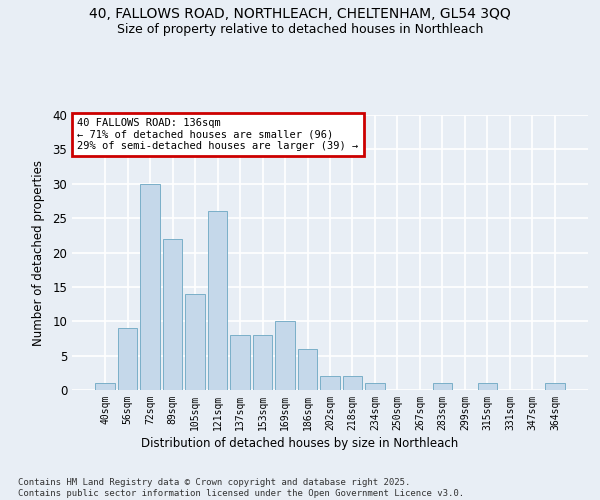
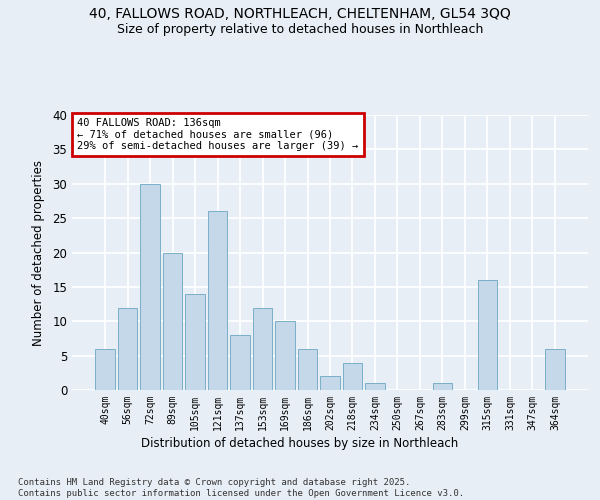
40sqm: 1 -> 6
56sqm: 9 -> 12
89sqm: 22 -> 20
153sqm: 8 -> 12
218sqm: 2 -> 4
315sqm: 1 -> 16
364sqm: 1 -> 6
